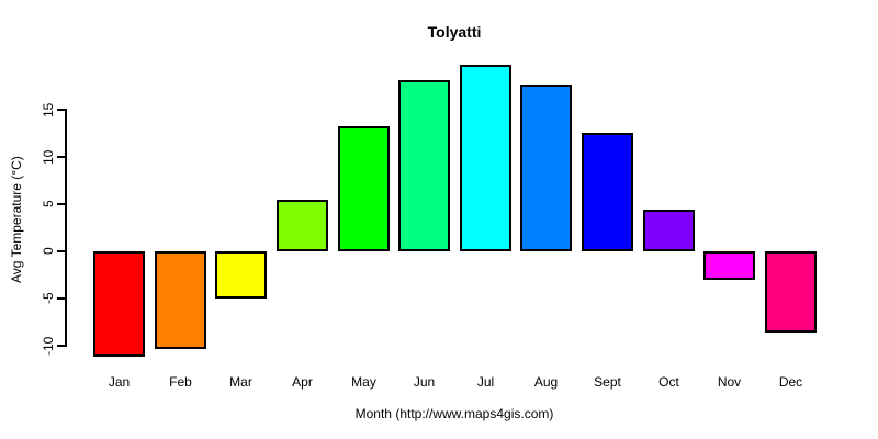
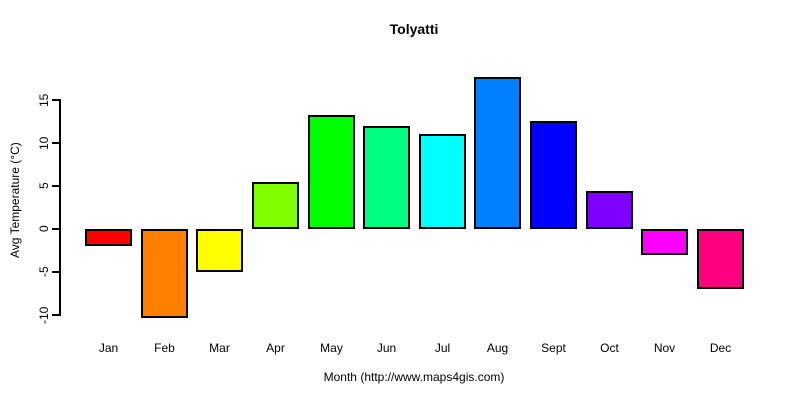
Jan: -11 -> -2
Jun: 18 -> 12
Jul: 20 -> 11
Dec: -9 -> -7
